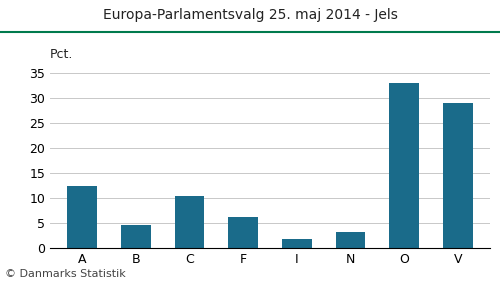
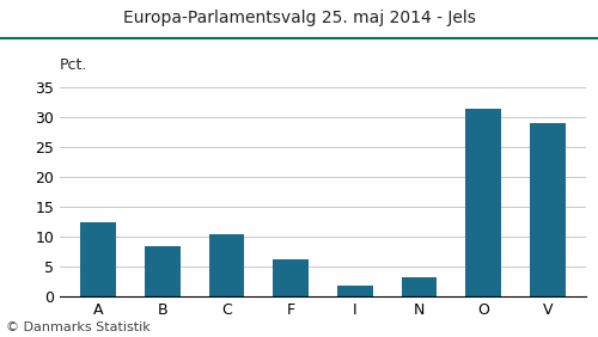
B: 4.7 -> 8.5
O: 33.0 -> 31.5
